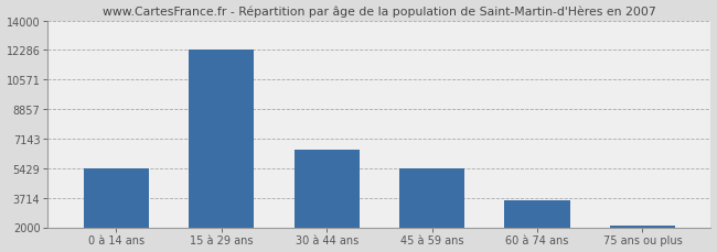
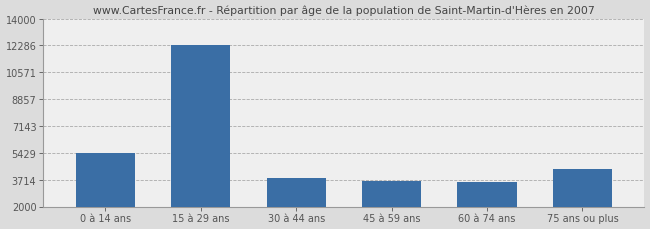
30 à 44 ans: 6500 -> 3800
45 à 59 ans: 5400 -> 3600
75 ans ou plus: 2100 -> 4400
